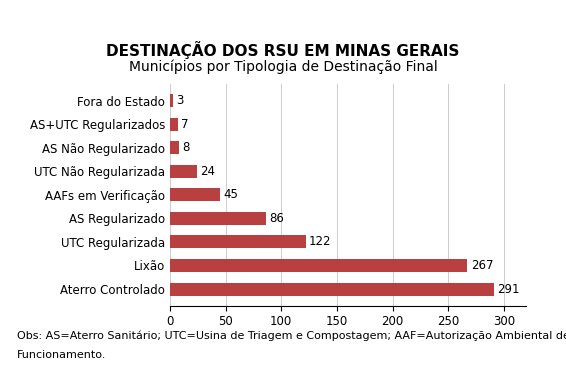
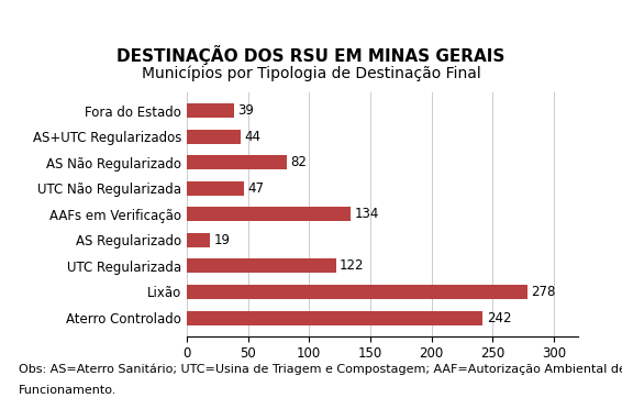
Fora do Estado: 3 -> 39
AS+UTC Regularizados: 7 -> 44
AS Não Regularizado: 8 -> 82
UTC Não Regularizada: 24 -> 47
AAFs em Verificação: 45 -> 134
AS Regularizado: 86 -> 19
Lixão: 267 -> 278
Aterro Controlado: 291 -> 242
